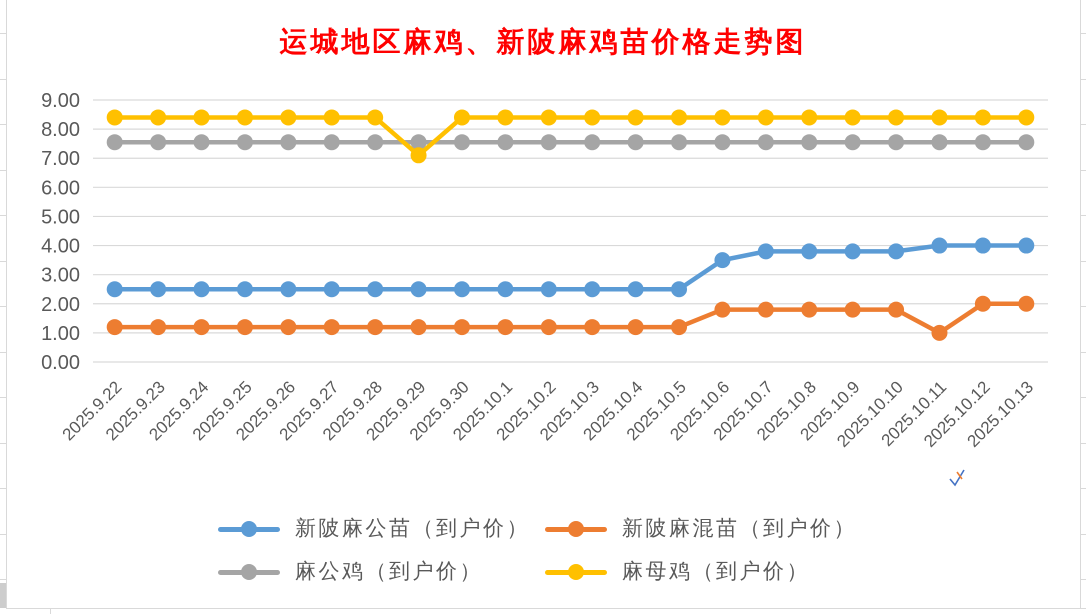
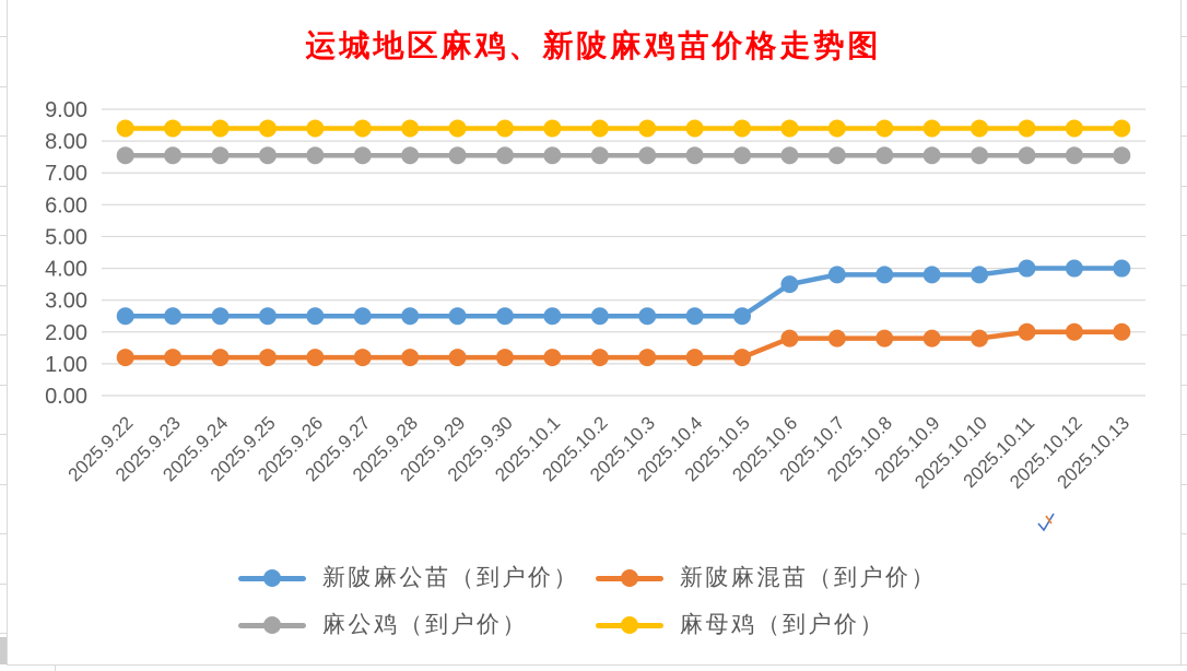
麻母鸡（到户价）/2025.9.29: 7.1 -> 8.4
新陂麻混苗（到户价）/2025.10.11: 1.0 -> 2.0
